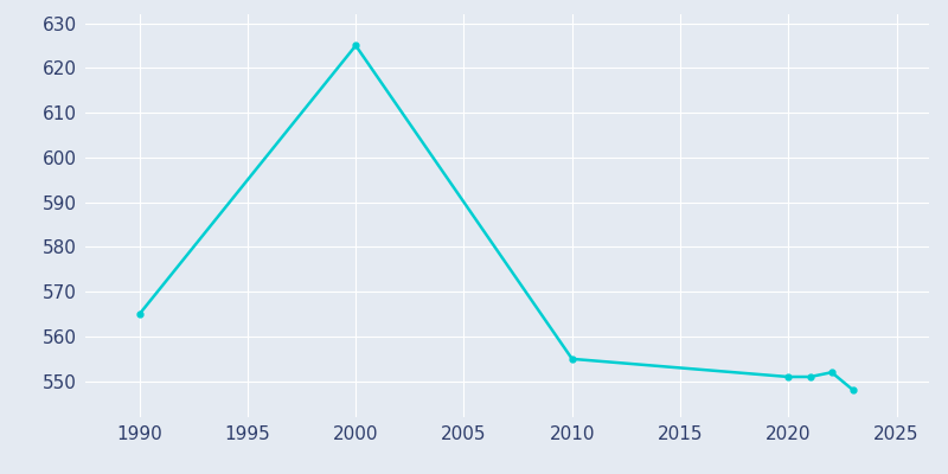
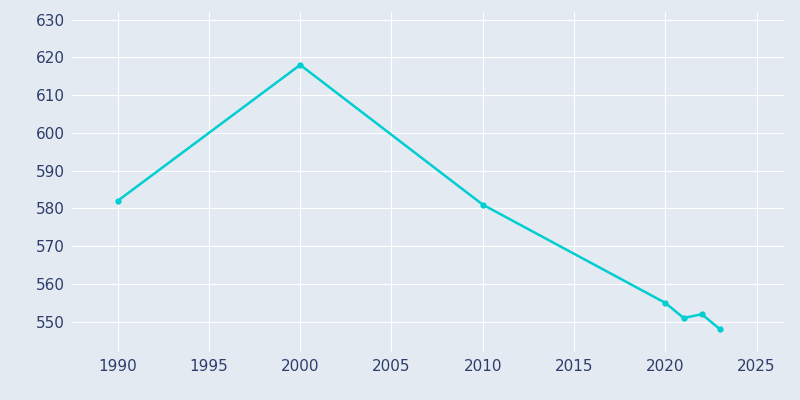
1990: 565 -> 582
2000: 625 -> 618
2010: 555 -> 581
2020: 551 -> 555
